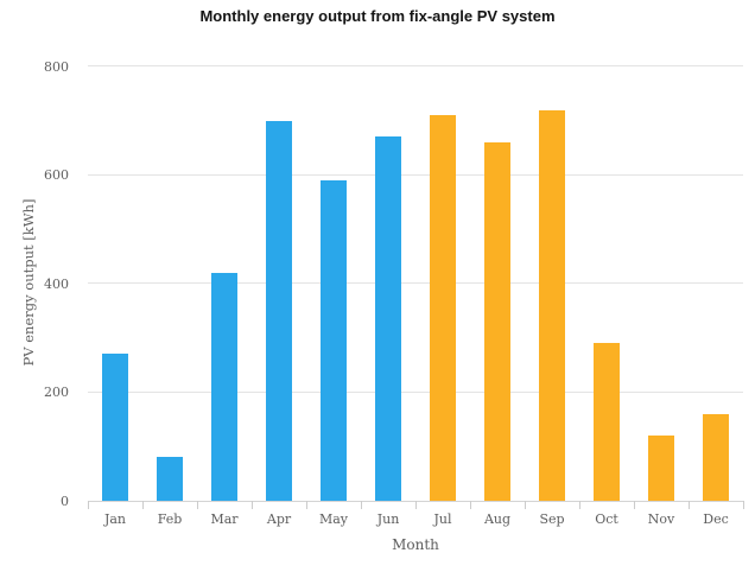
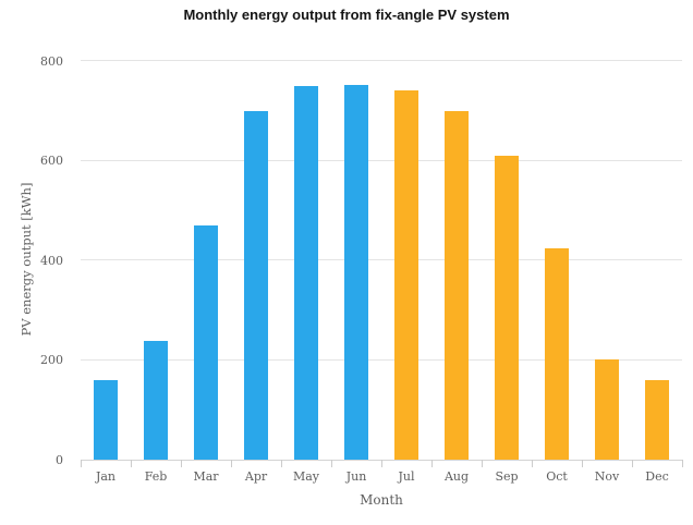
Jan: 270 -> 160
Feb: 80 -> 240
Mar: 420 -> 470
May: 590 -> 750
Jun: 670 -> 750
Jul: 710 -> 740
Aug: 660 -> 700
Sep: 720 -> 610
Oct: 290 -> 420
Nov: 120 -> 200
